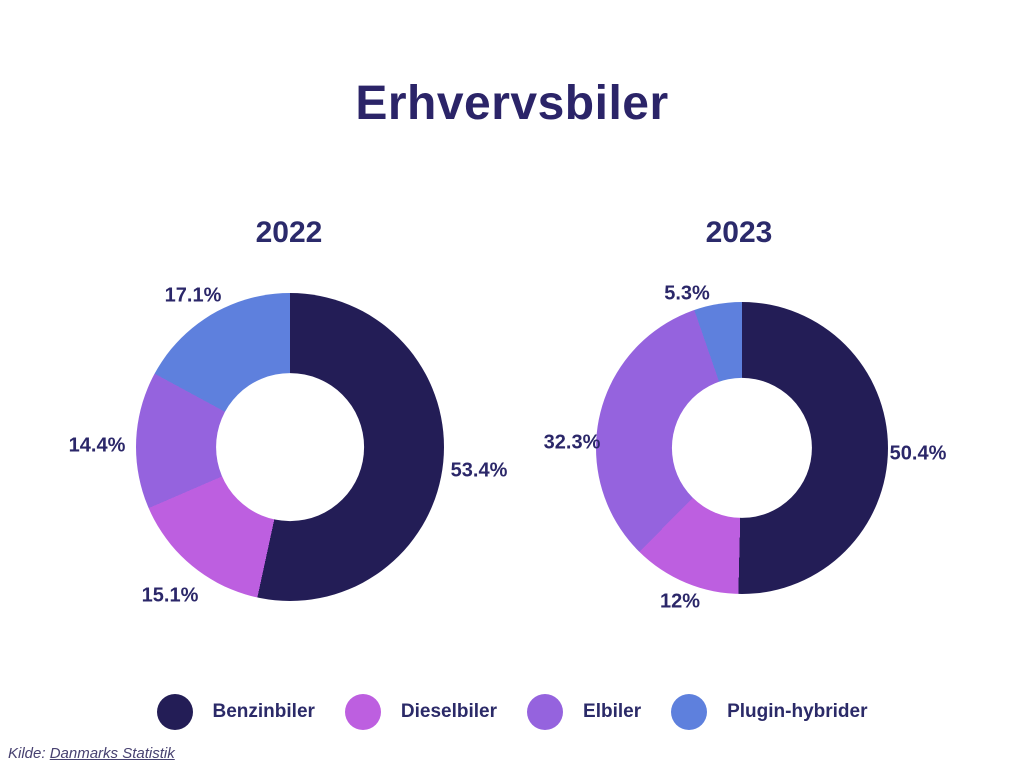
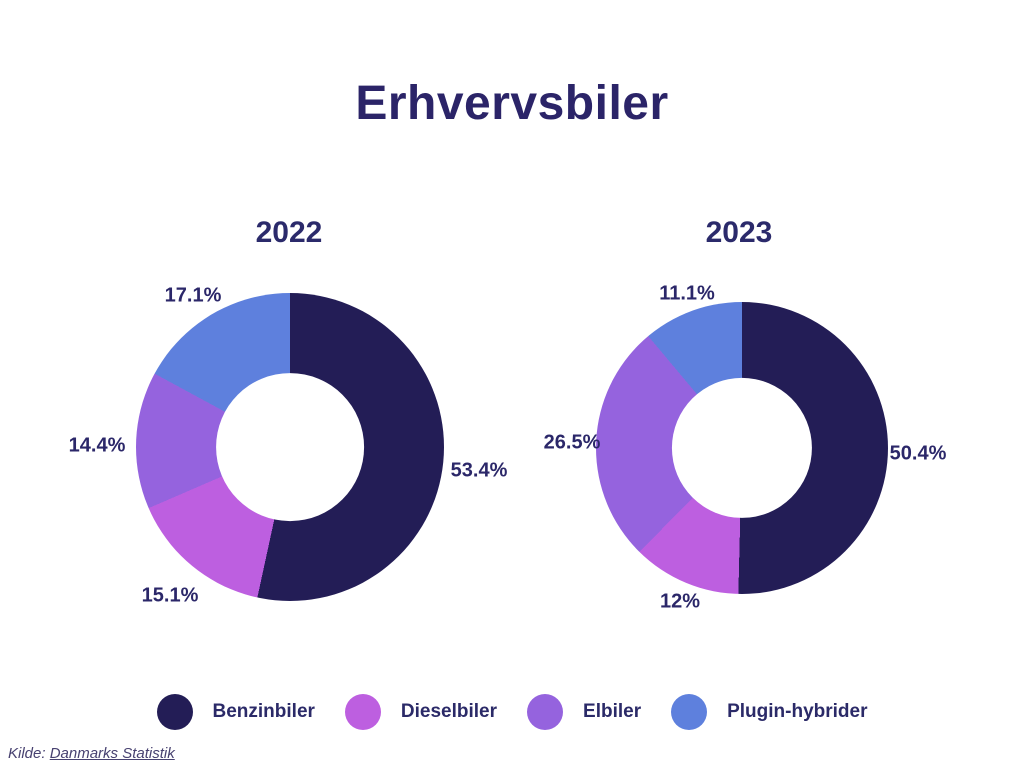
2023/Elbiler: 32.3% -> 26.5%
2023/Plugin-hybrider: 5.3% -> 11.1%
